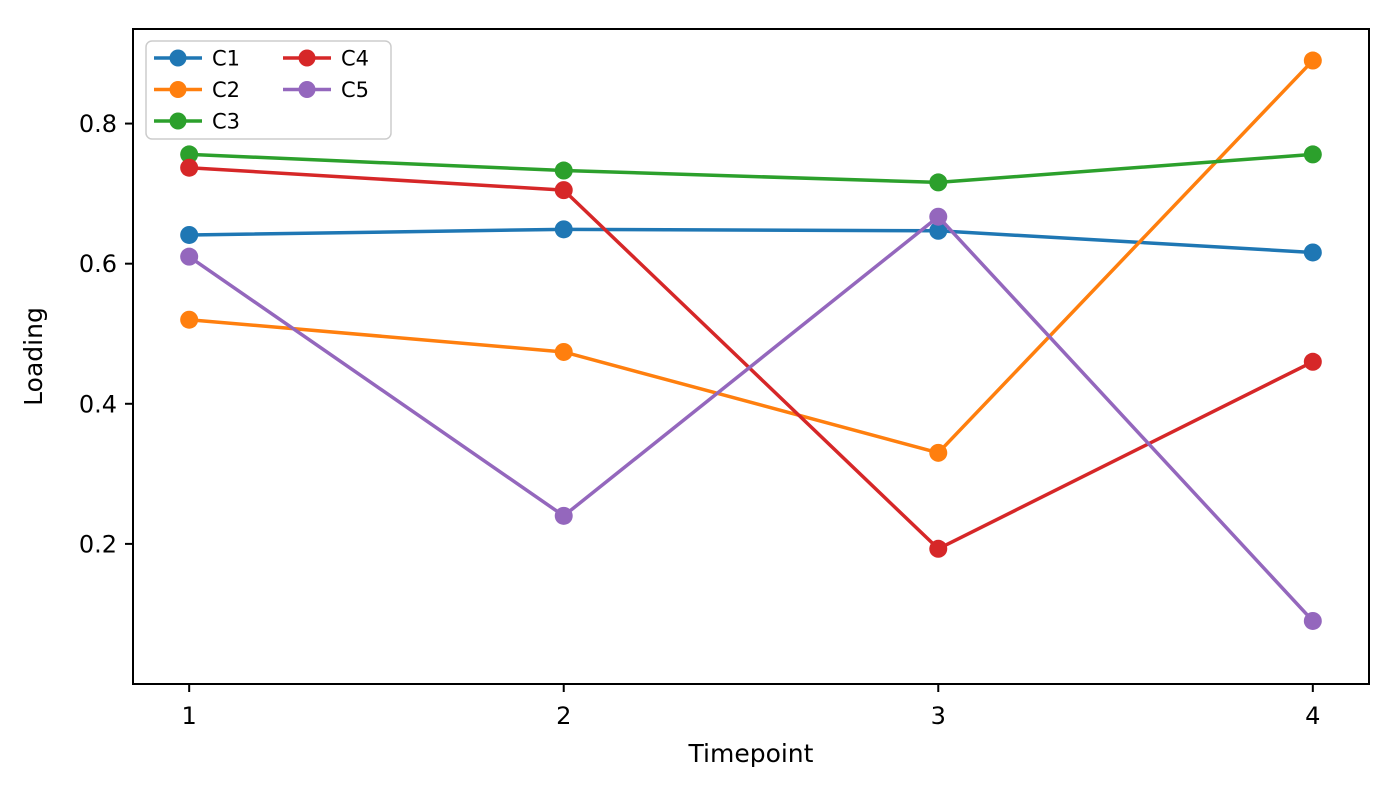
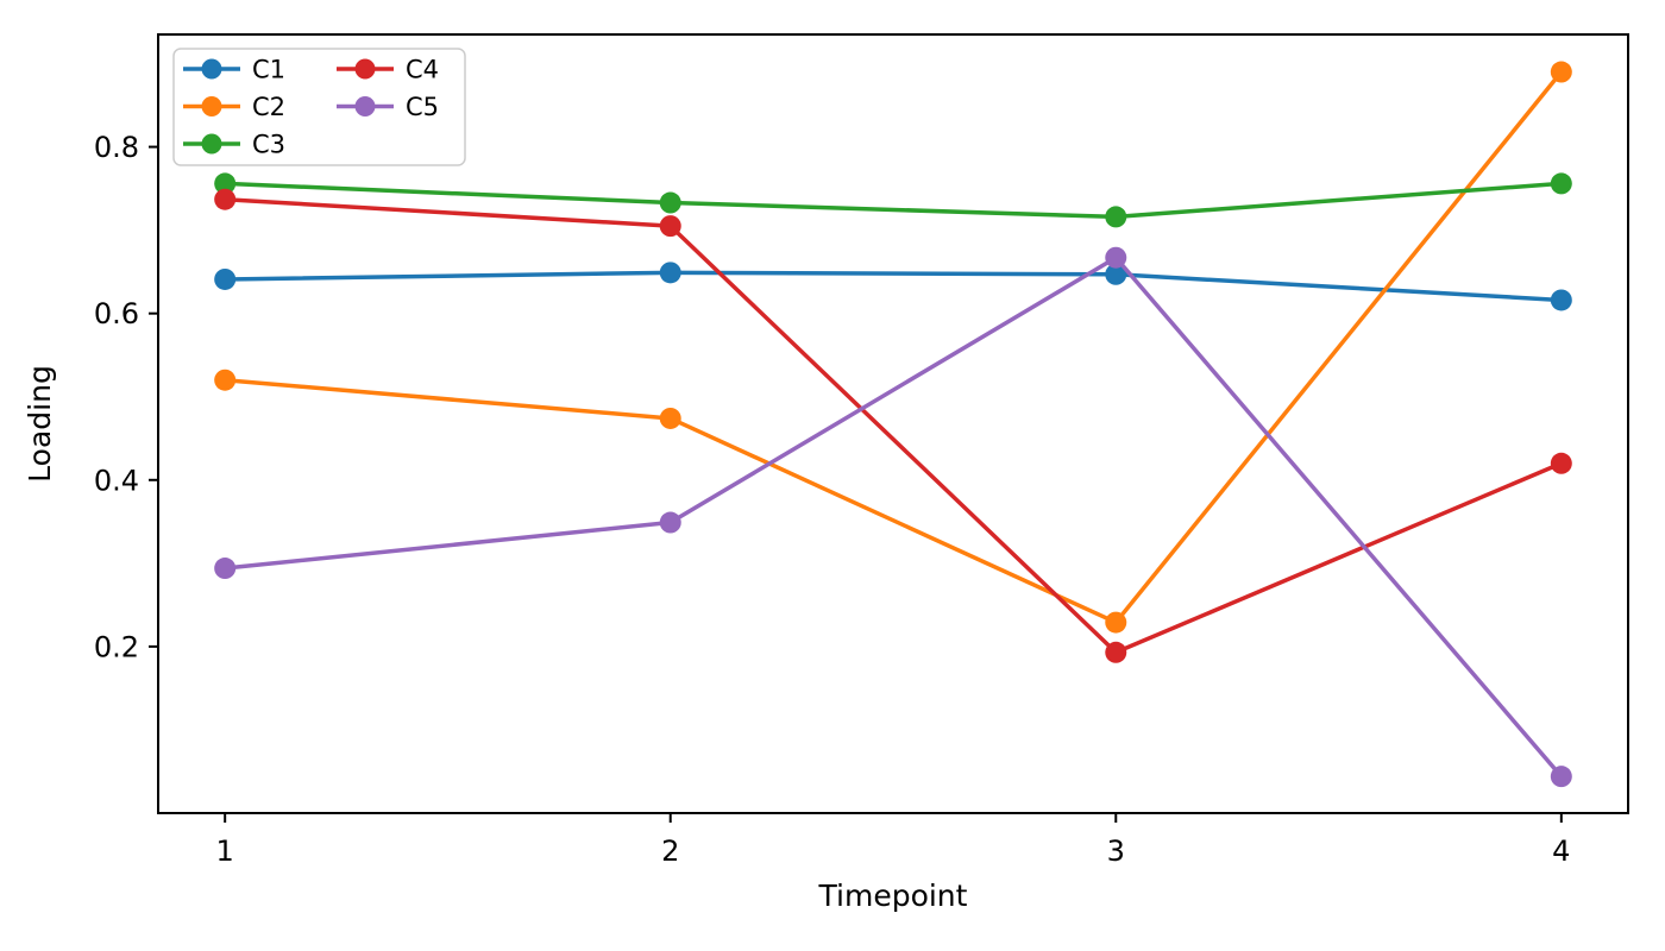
C5/1: 0.61 -> 0.29
C5/2: 0.24 -> 0.35
C2/3: 0.33 -> 0.23
C4/4: 0.46 -> 0.42
C5/4: 0.09 -> 0.04
